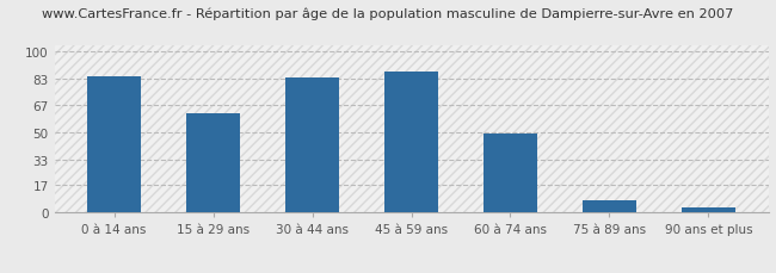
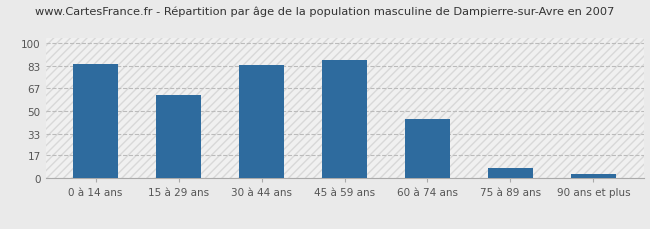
60 à 74 ans: 49 -> 44
